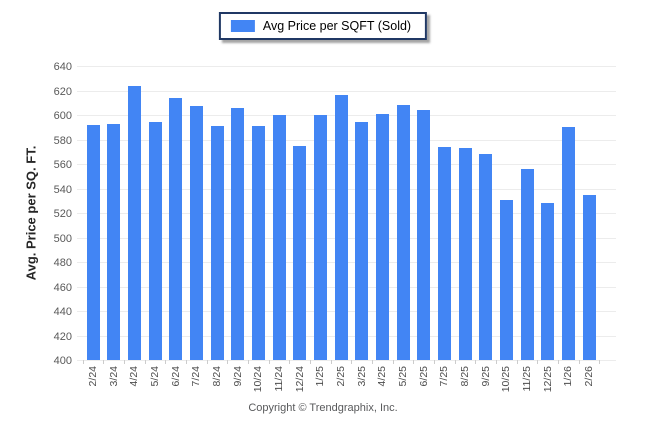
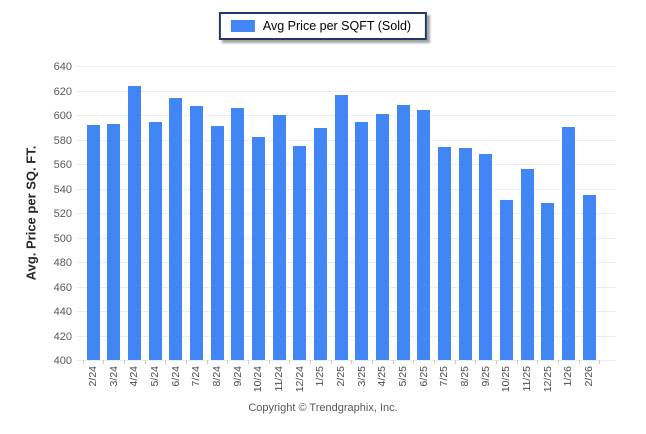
10/24: 591 -> 582
1/25: 600 -> 589
